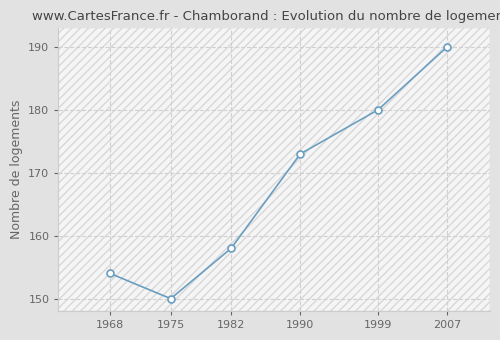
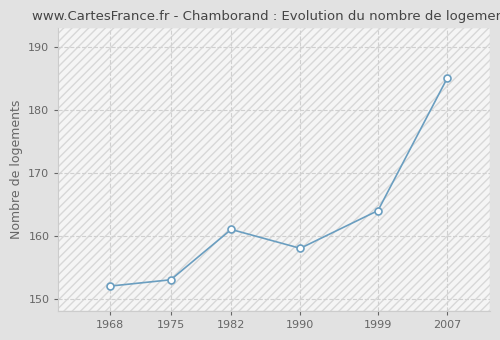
1968: 154 -> 152
1975: 150 -> 153
1982: 158 -> 161
1990: 173 -> 158
1999: 180 -> 164
2007: 190 -> 185
